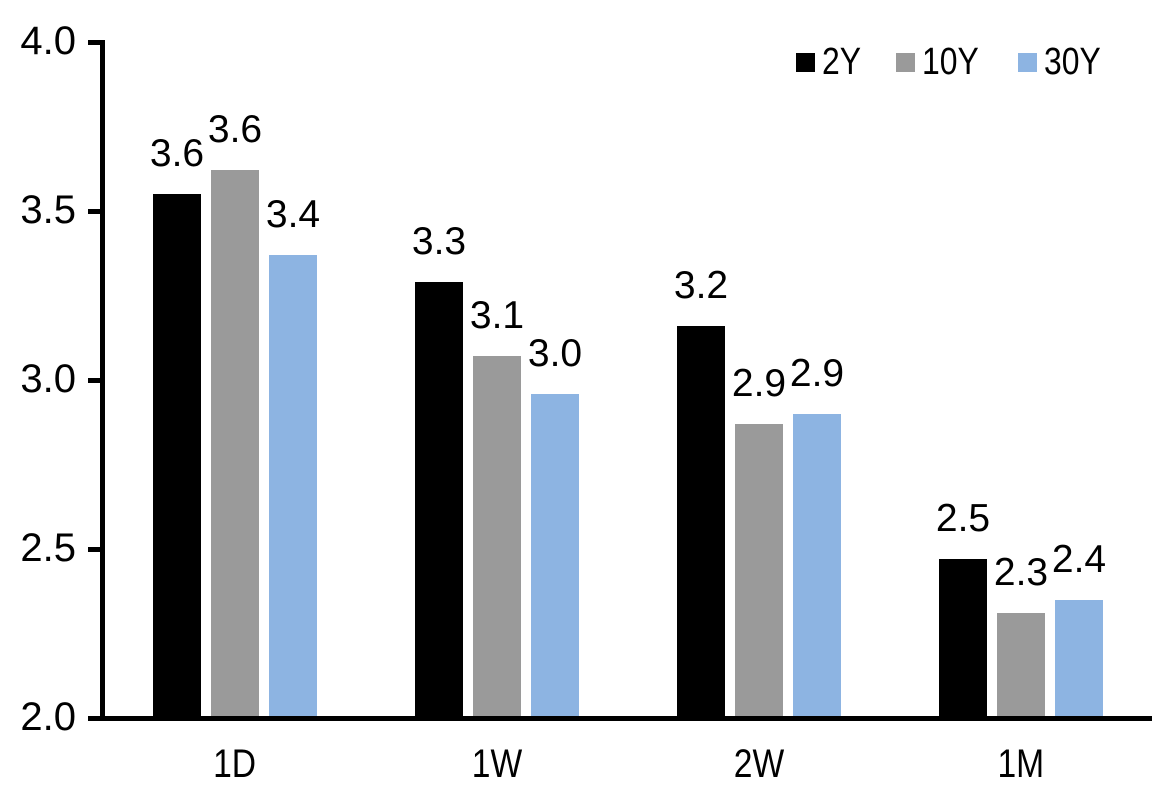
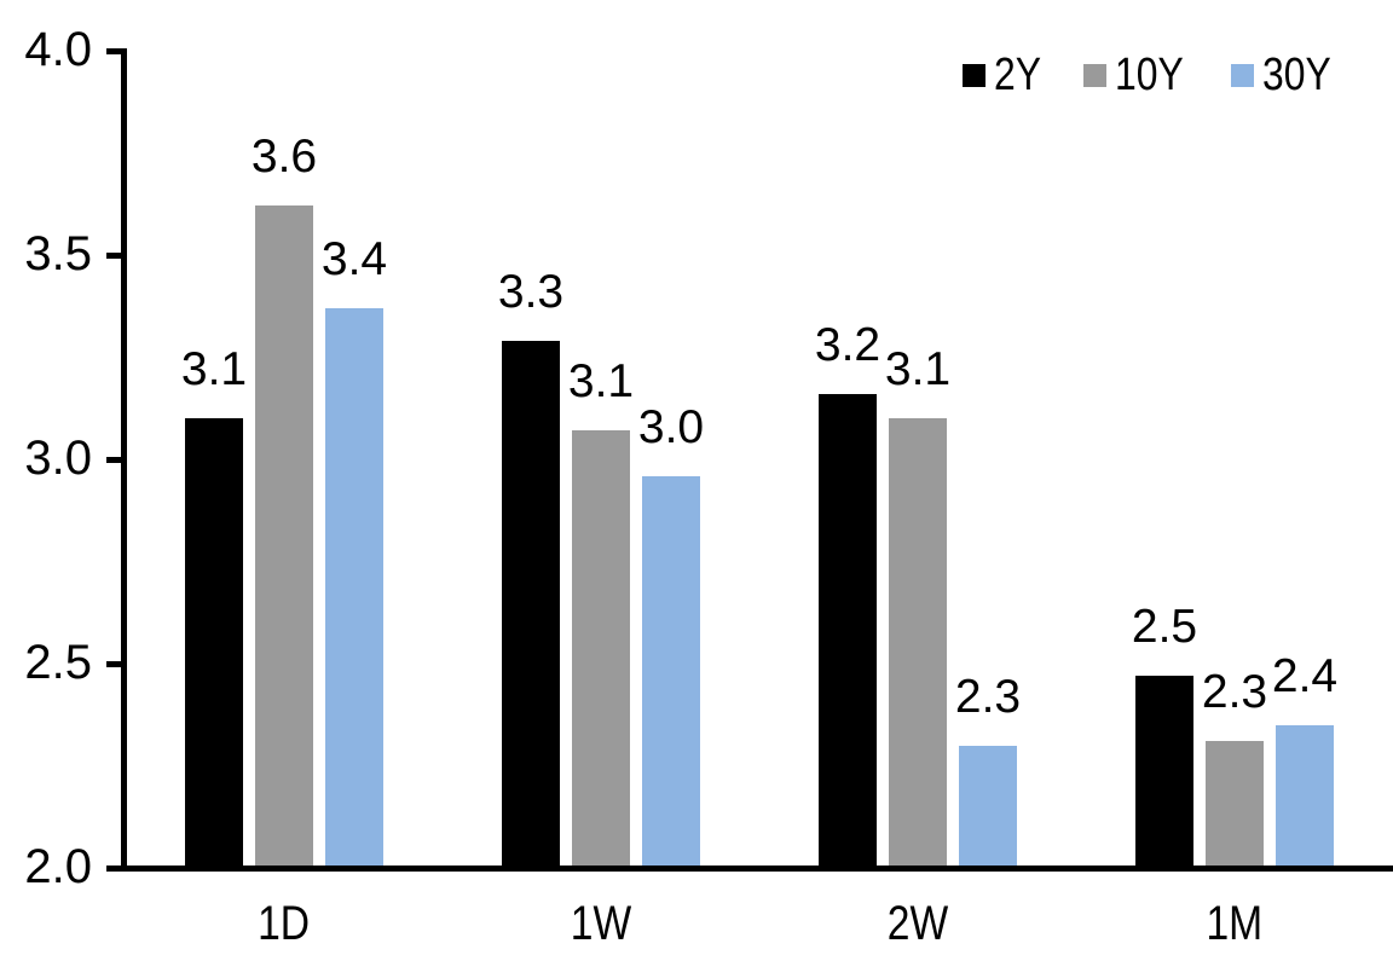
2Y/1D: 3.6 -> 3.1
10Y/2W: 2.9 -> 3.1
30Y/2W: 2.9 -> 2.3
